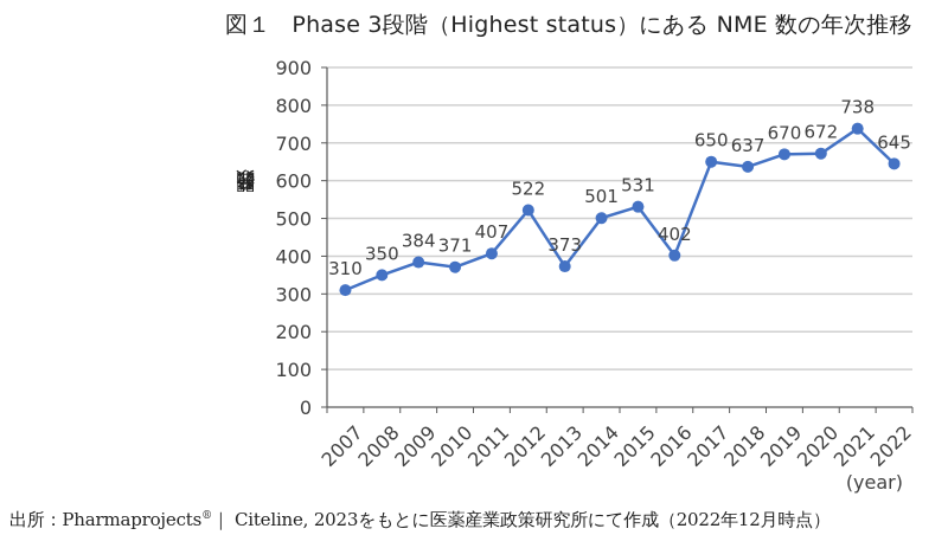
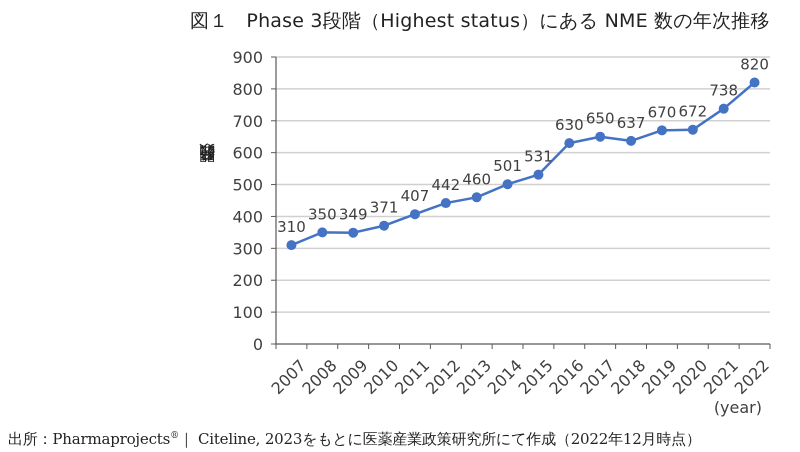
2009: 384 -> 349
2012: 522 -> 442
2013: 373 -> 460
2016: 402 -> 630
2022: 645 -> 820
